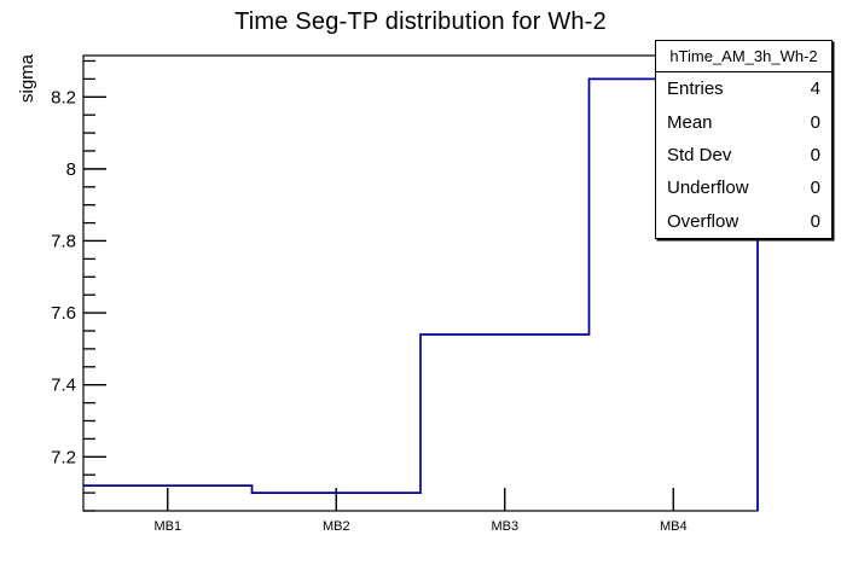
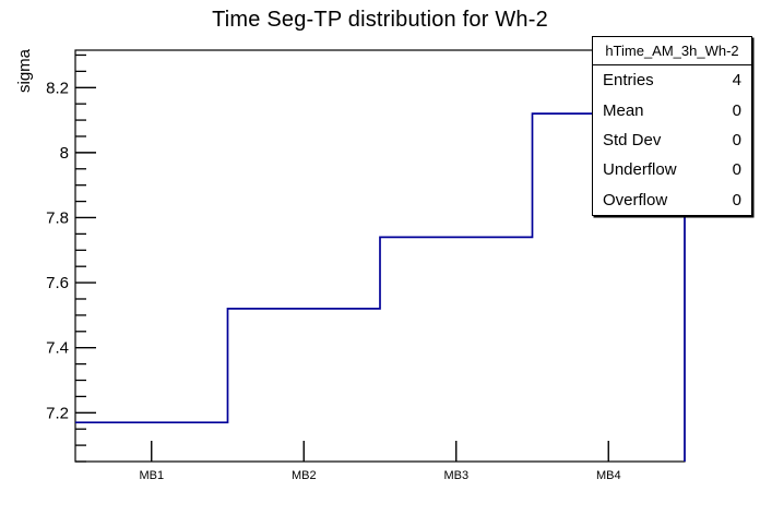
MB1: 7.12 -> 7.17
MB2: 7.10 -> 7.52
MB3: 7.54 -> 7.74
MB4: 8.25 -> 8.12
